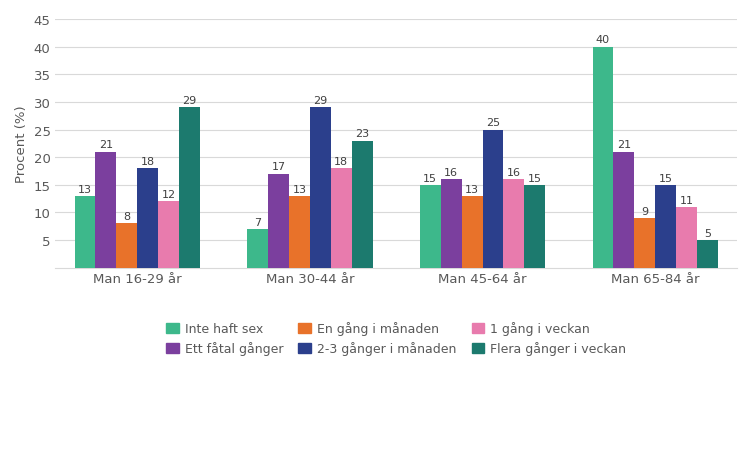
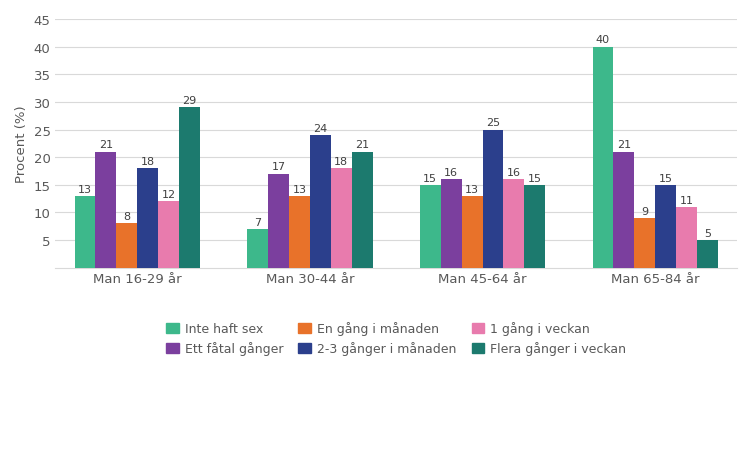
2-3 gånger i månaden/Man 30-44 år: 29 -> 24
Flera gånger i veckan/Man 30-44 år: 23 -> 21
